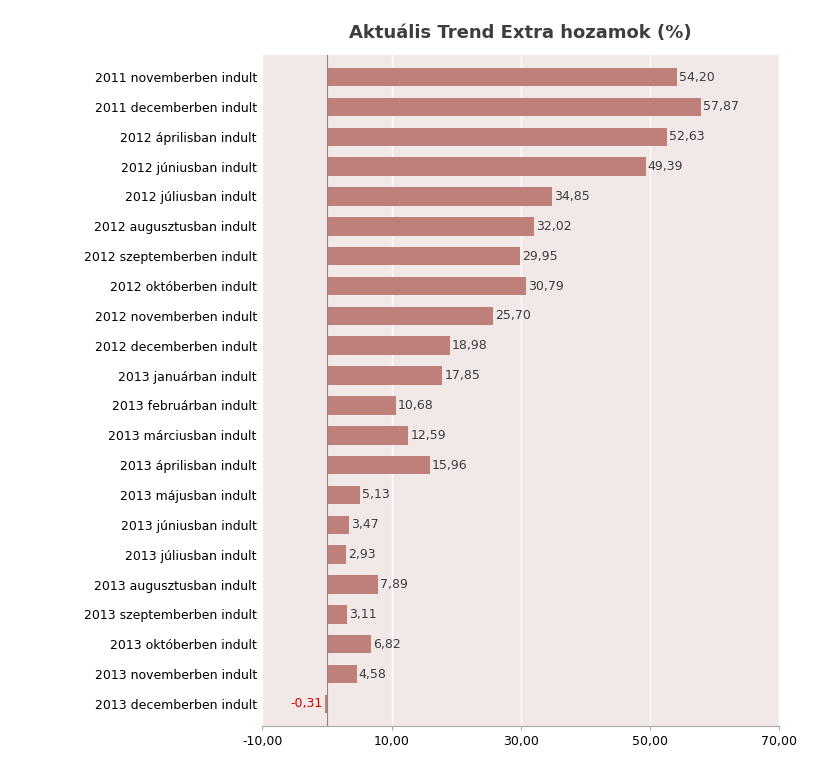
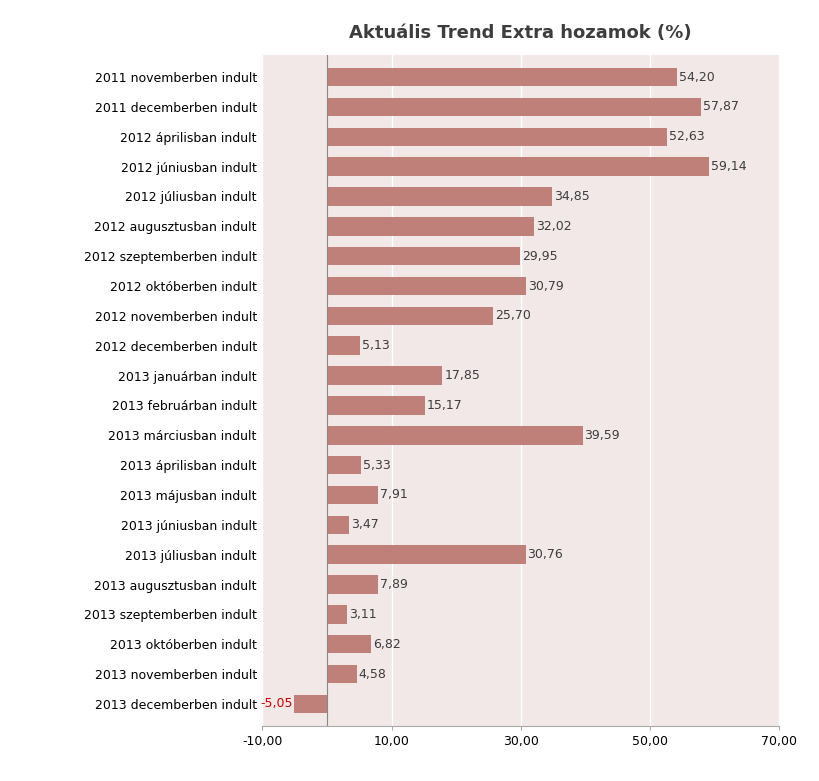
2012 júniusban indult: 49,39 -> 59,14
2012 decemberben indult: 18,98 -> 5,13
2013 februárban indult: 10,68 -> 15,17
2013 márciusban indult: 12,59 -> 39,59
2013 áprilisban indult: 15,96 -> 5,33
2013 májusban indult: 5,13 -> 7,91
2013 júliusban indult: 2,93 -> 30,76
2013 decemberben indult: -0,31 -> -5,05
